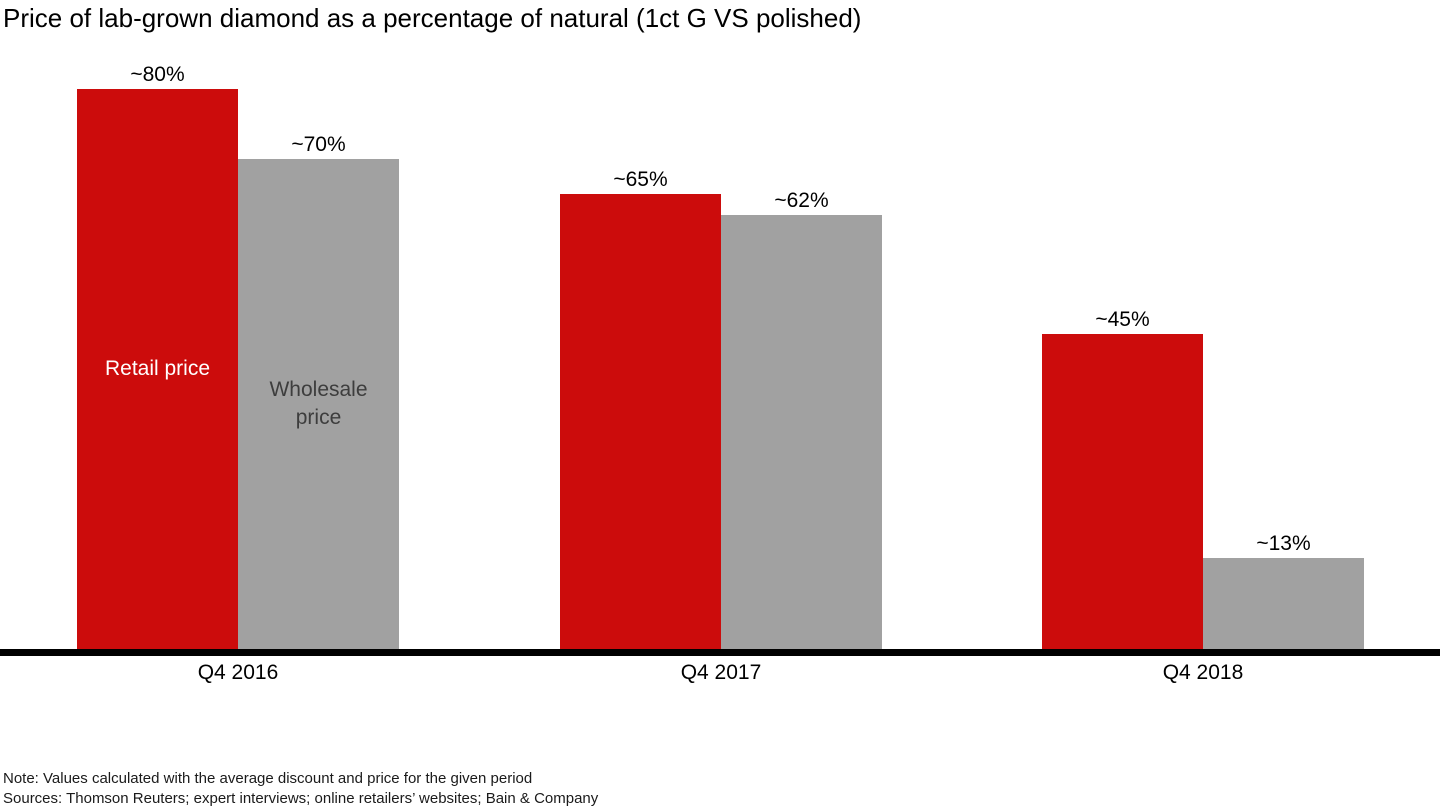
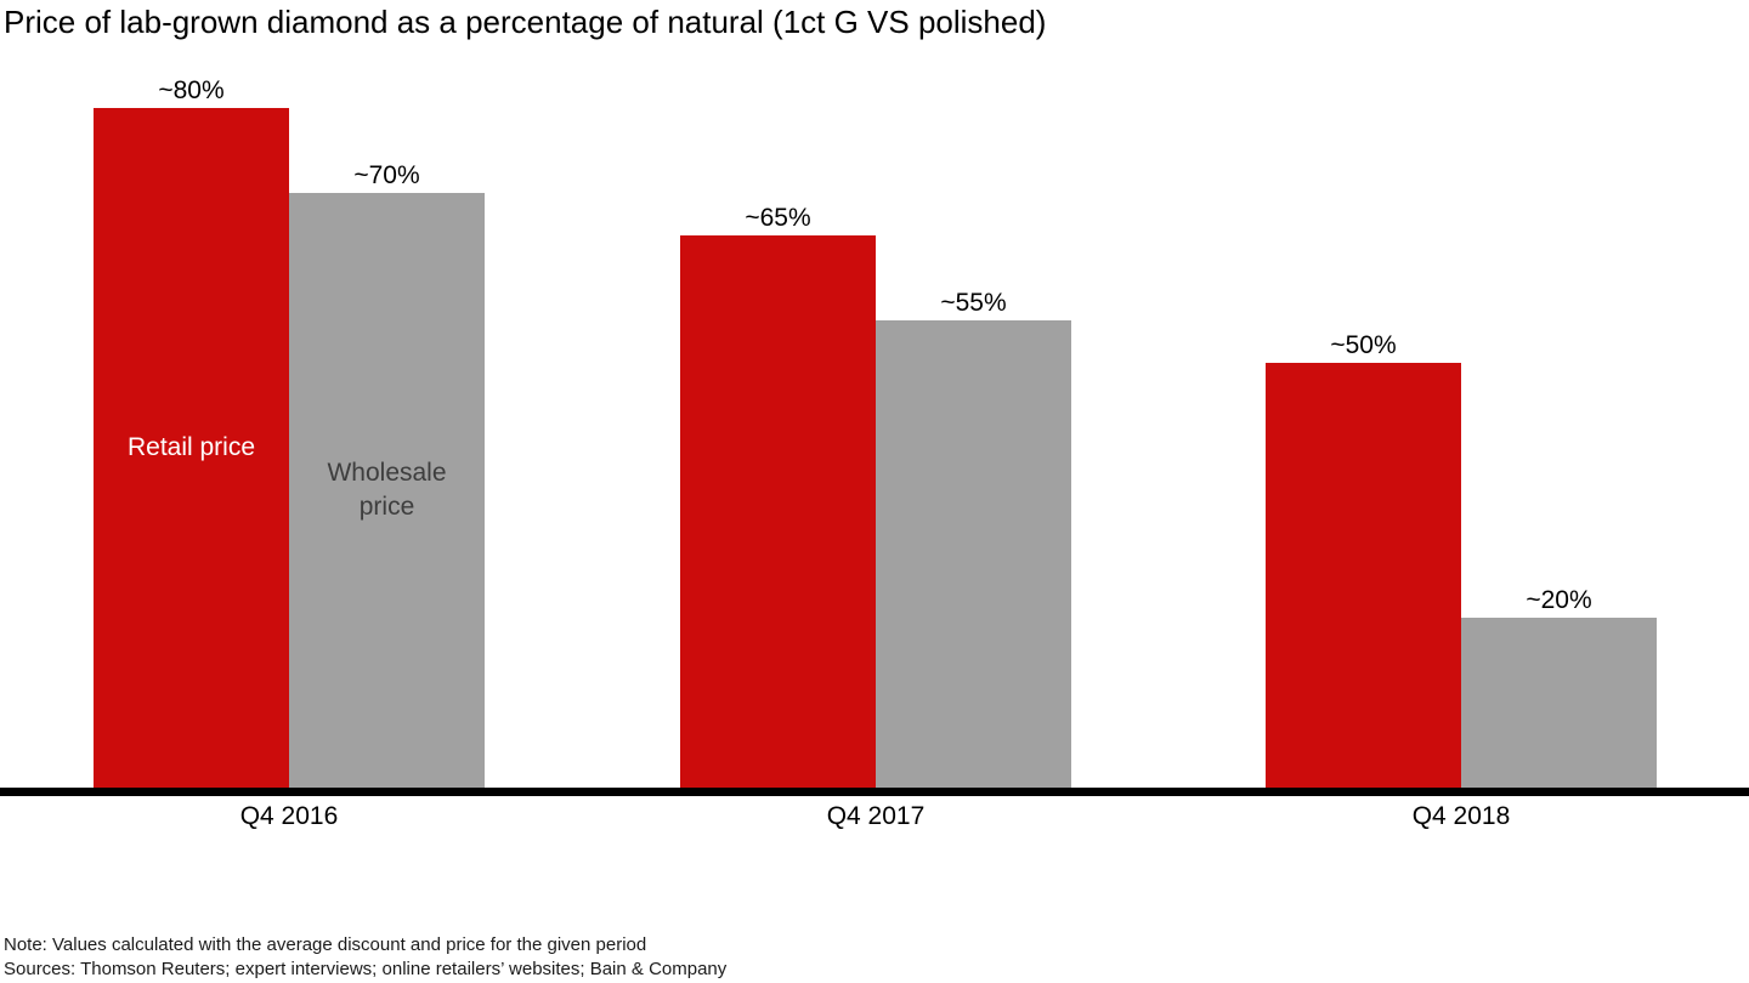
Wholesale price/Q4 2017: 62 -> 55
Retail price/Q4 2018: 45 -> 50
Wholesale price/Q4 2018: 13 -> 20
